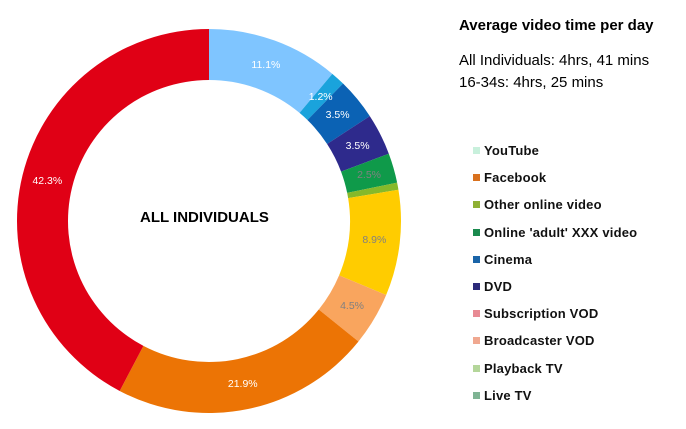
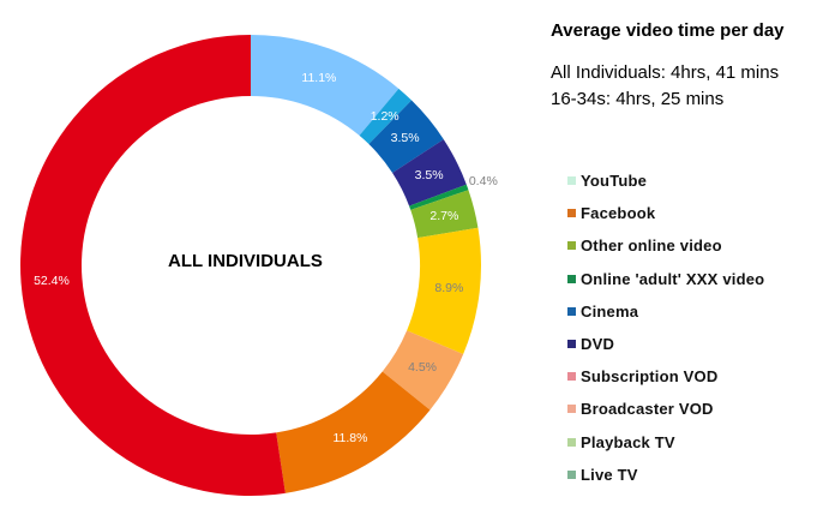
Online 'adult' XXX video: 2.5% -> 0.4%
Other online video: 0.6% -> 2.7%
Facebook: 21.9% -> 11.8%
Live TV: 42.3% -> 52.4%
